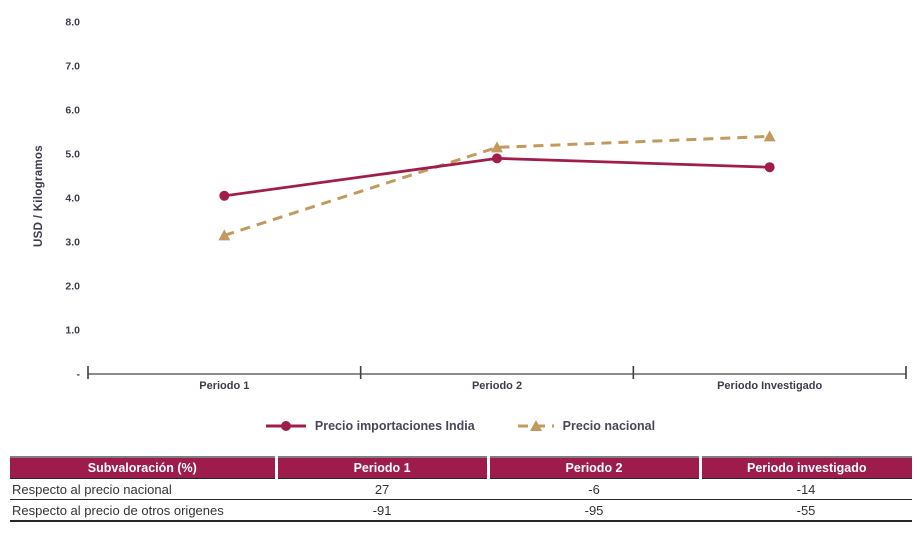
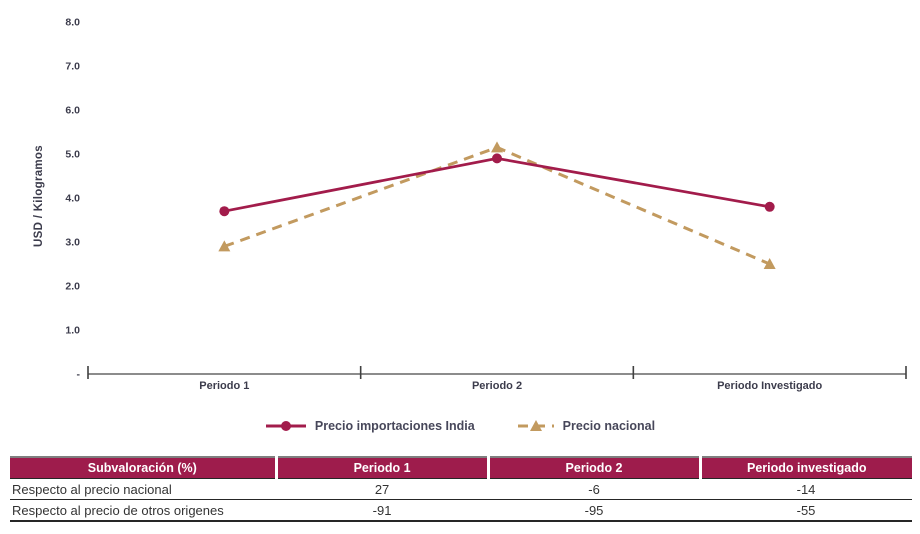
Precio importaciones India/Periodo 1: 4.0 -> 3.7
Precio nacional/Periodo 1: 3.1 -> 2.9
Precio importaciones India/Periodo Investigado: 4.7 -> 3.8
Precio nacional/Periodo Investigado: 5.4 -> 2.5
